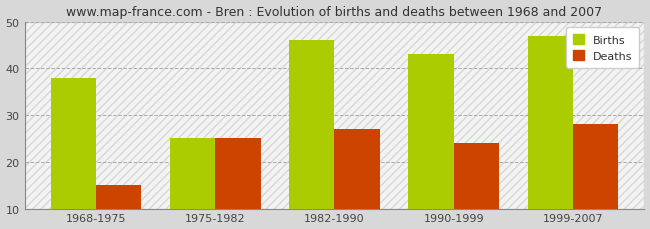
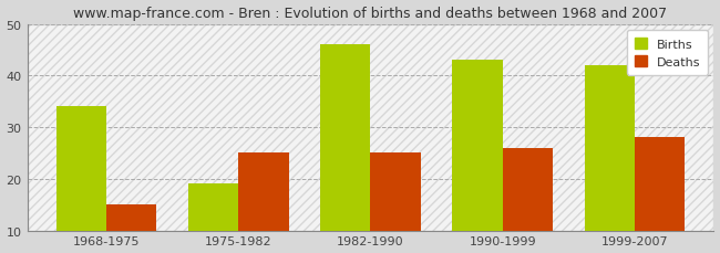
Births/1968-1975: 38 -> 34
Births/1975-1982: 25 -> 19
Deaths/1982-1990: 27 -> 25
Deaths/1990-1999: 24 -> 26
Births/1999-2007: 47 -> 42
